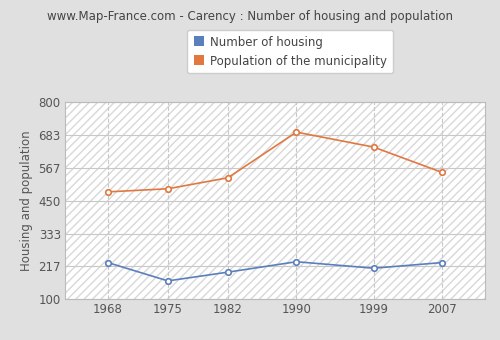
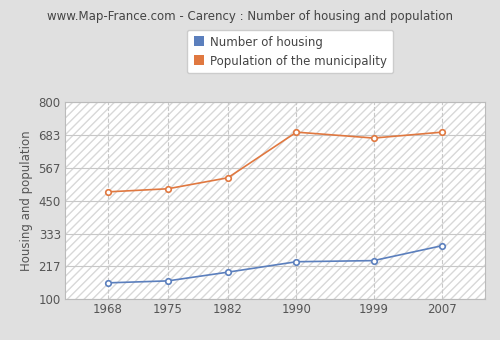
Number of housing/1968: 230 -> 158
Number of housing/1999: 210 -> 237
Population of the municipality/1999: 640 -> 672
Number of housing/2007: 230 -> 290
Population of the municipality/2007: 550 -> 693
